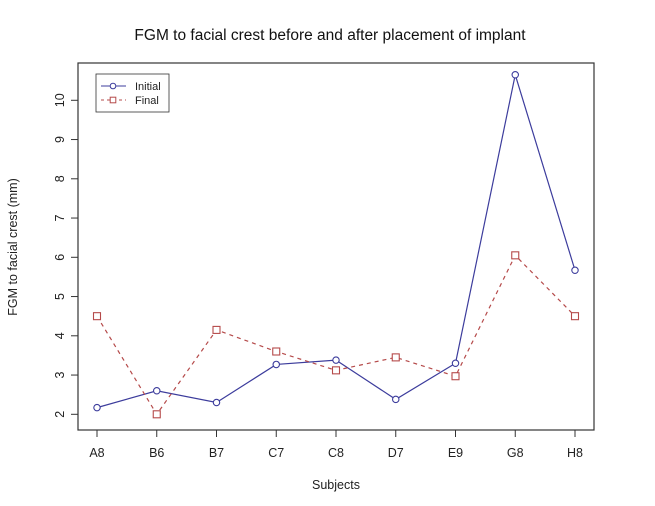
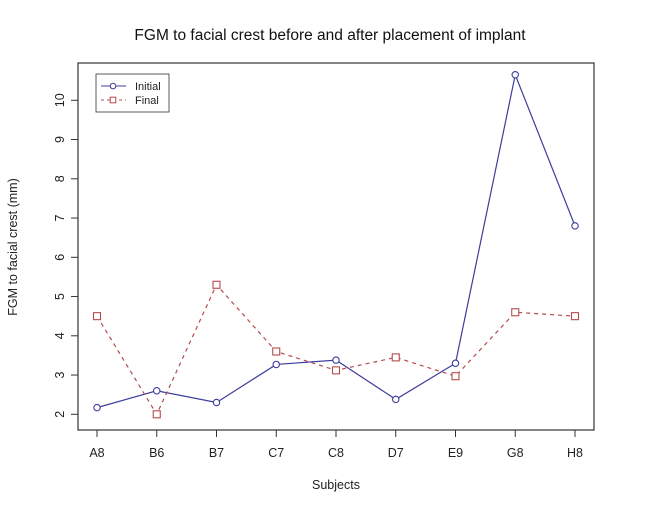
Final/B7: 4.2 -> 5.3
Final/G8: 6.0 -> 4.6
Initial/H8: 5.7 -> 6.8
